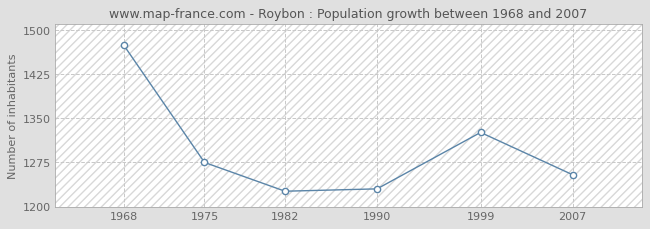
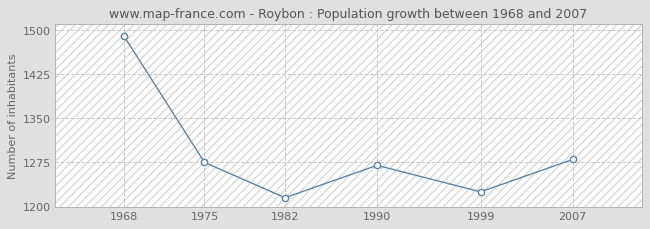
1968: 1474 -> 1490
1982: 1226 -> 1215
1990: 1230 -> 1270
1999: 1326 -> 1225
2007: 1254 -> 1280
